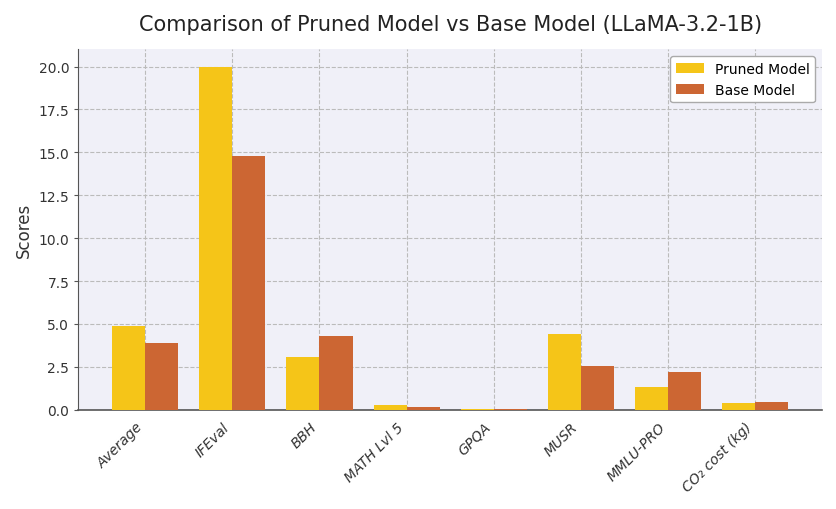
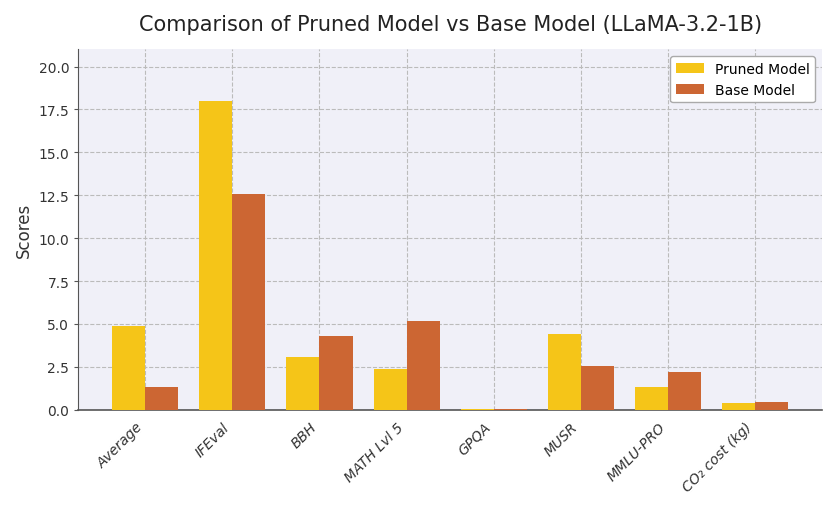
Base Model/Average: 3.9 -> 1.3
Pruned Model/IFEval: 20.0 -> 18.0
Base Model/IFEval: 14.8 -> 12.6
Pruned Model/MATH Lvl 5: 0.2 -> 2.4
Base Model/MATH Lvl 5: 0.1 -> 5.2
